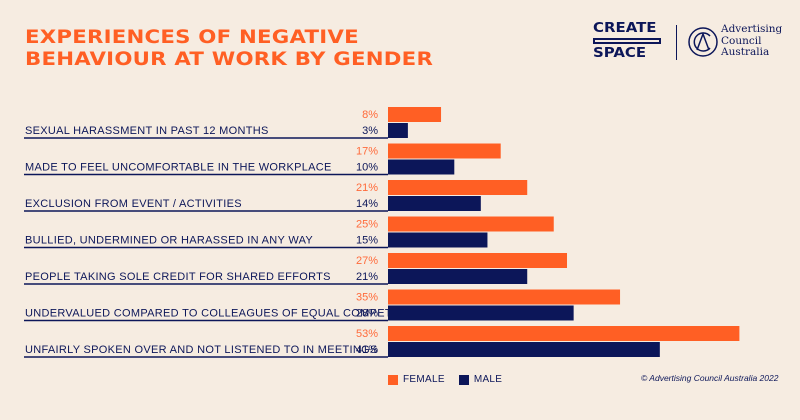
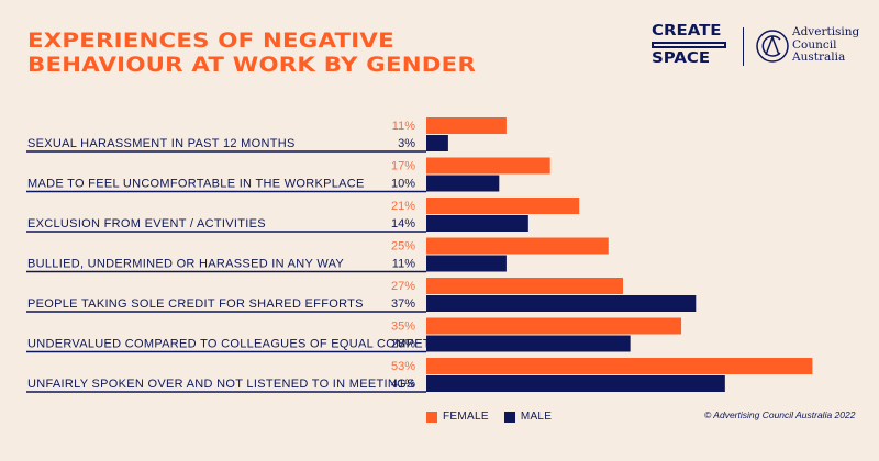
FEMALE/SEXUAL HARASSMENT IN PAST 12 MONTHS: 8% -> 11%
MALE/BULLIED, UNDERMINED OR HARASSED IN ANY WAY: 15% -> 11%
MALE/PEOPLE TAKING SOLE CREDIT FOR SHARED EFFORTS: 21% -> 37%
